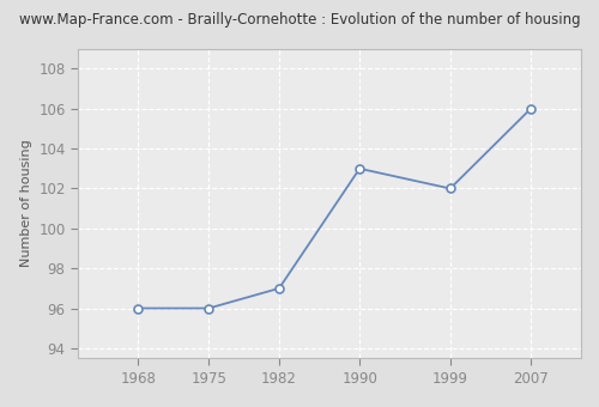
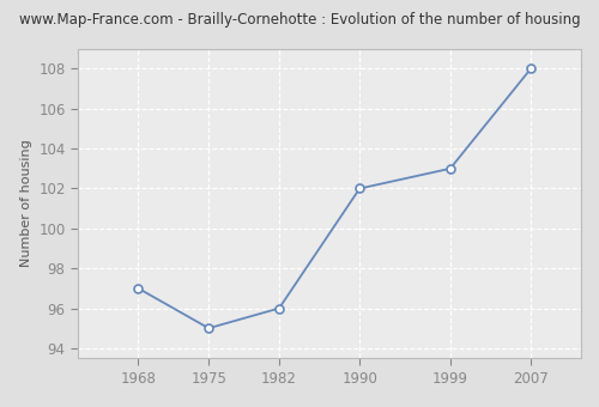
1968: 96 -> 97
1975: 96 -> 95
1982: 97 -> 96
1990: 103 -> 102
1999: 102 -> 103
2007: 106 -> 108
